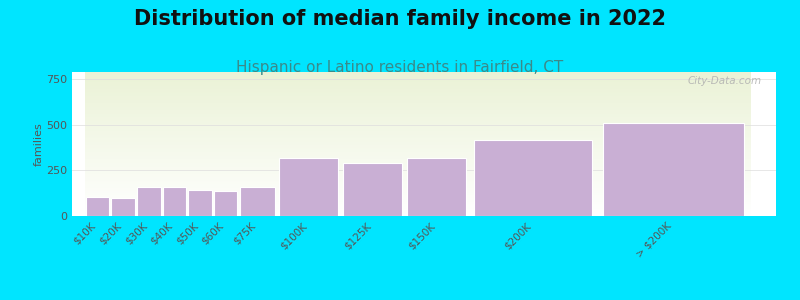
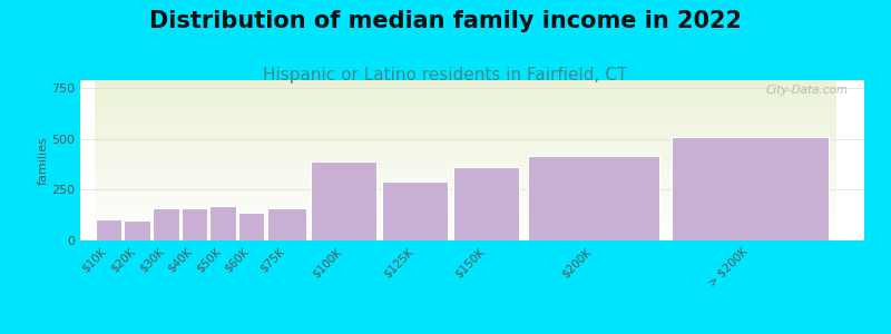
$50K: 140 -> 170
$100K: 320 -> 390
$150K: 320 -> 360
